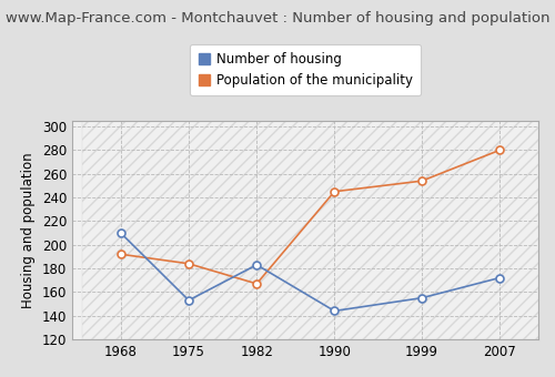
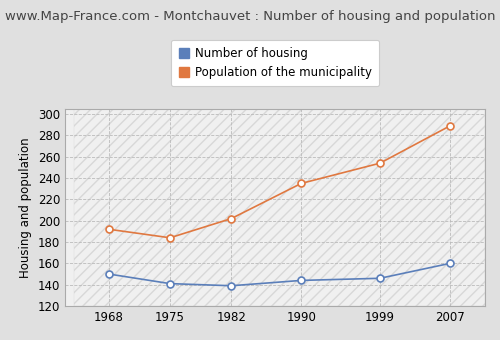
Number of housing/1968: 210 -> 150
Number of housing/1975: 153 -> 141
Number of housing/1982: 183 -> 139
Population of the municipality/1982: 167 -> 202
Population of the municipality/1990: 245 -> 235
Number of housing/1999: 155 -> 146
Number of housing/2007: 172 -> 160
Population of the municipality/2007: 280 -> 289
